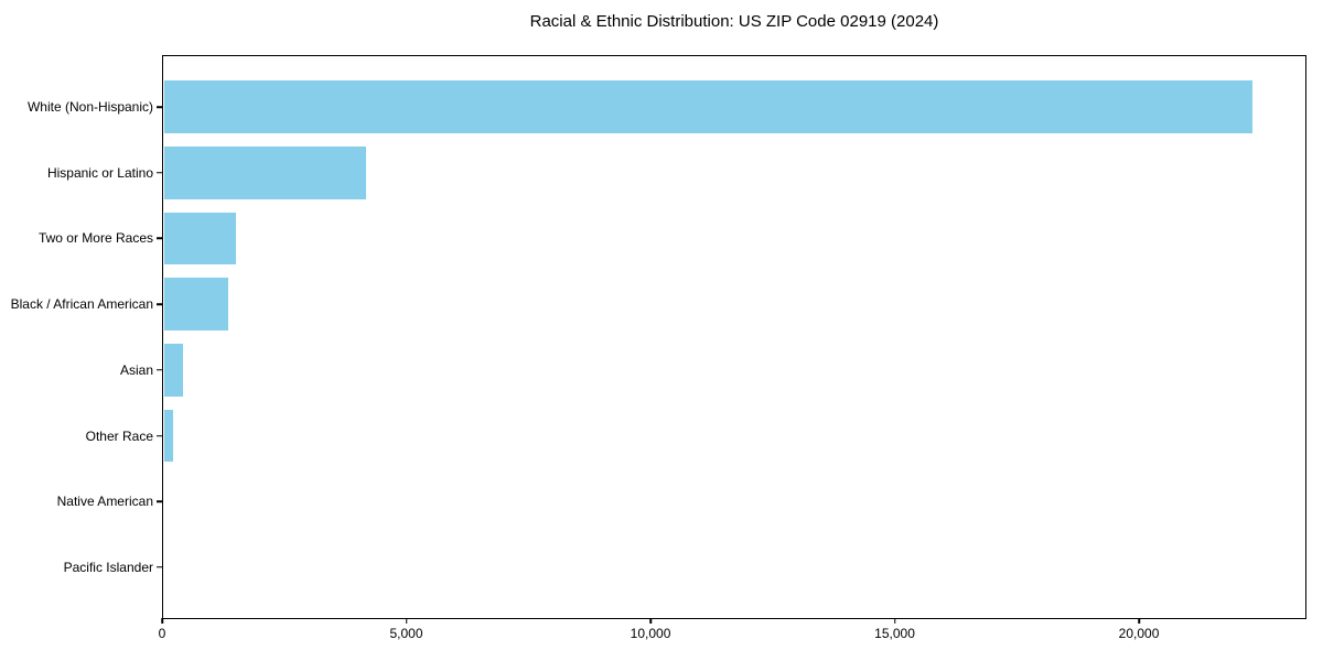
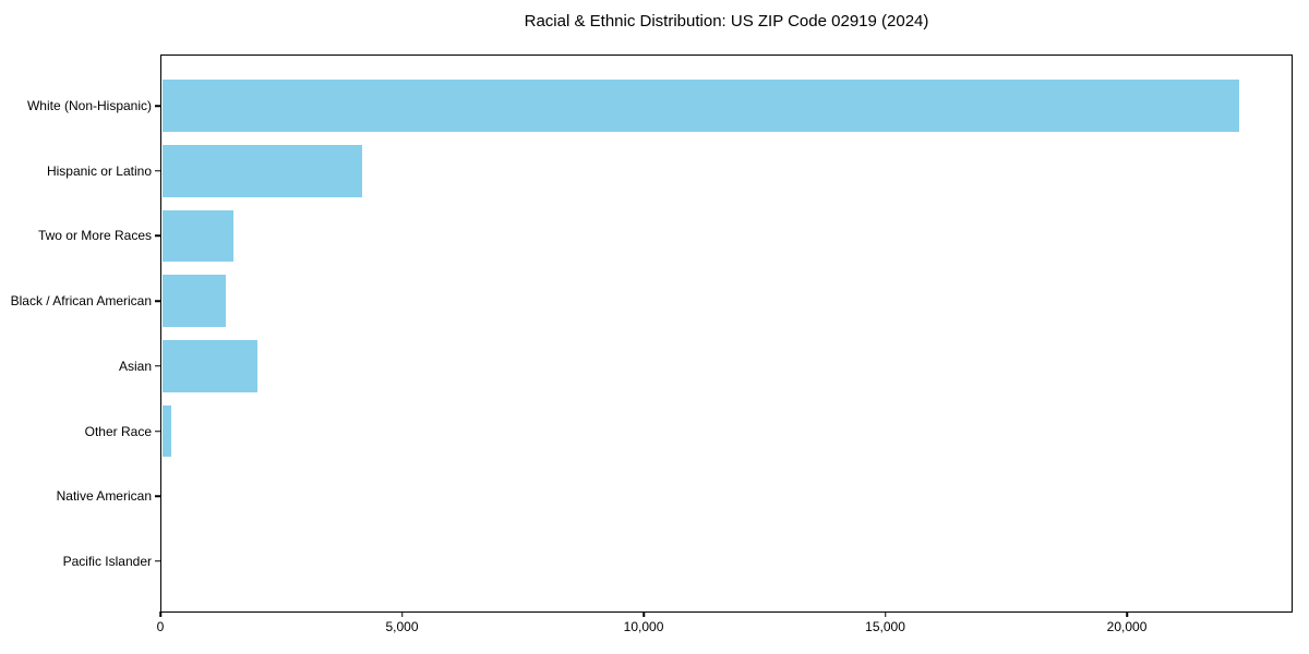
Asian: 400 -> 2000
